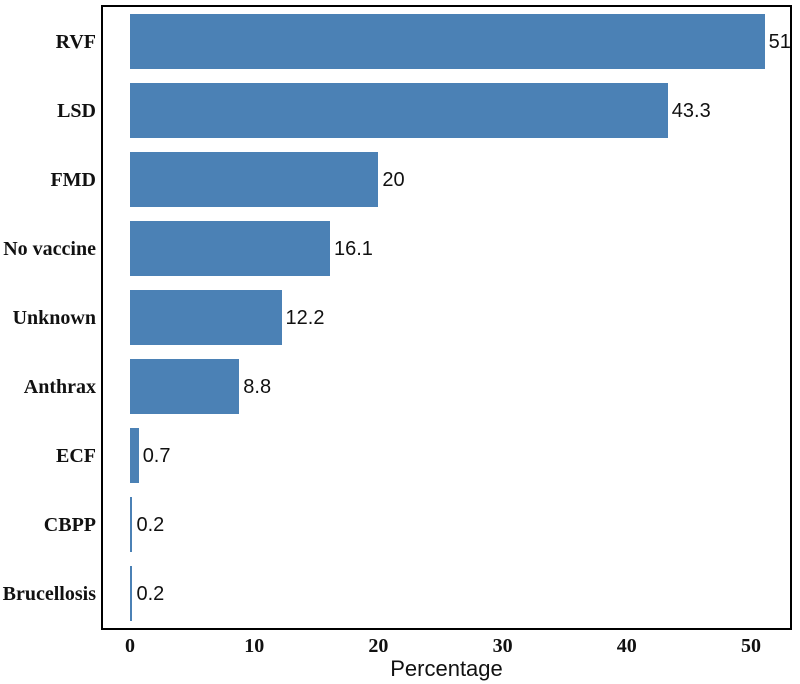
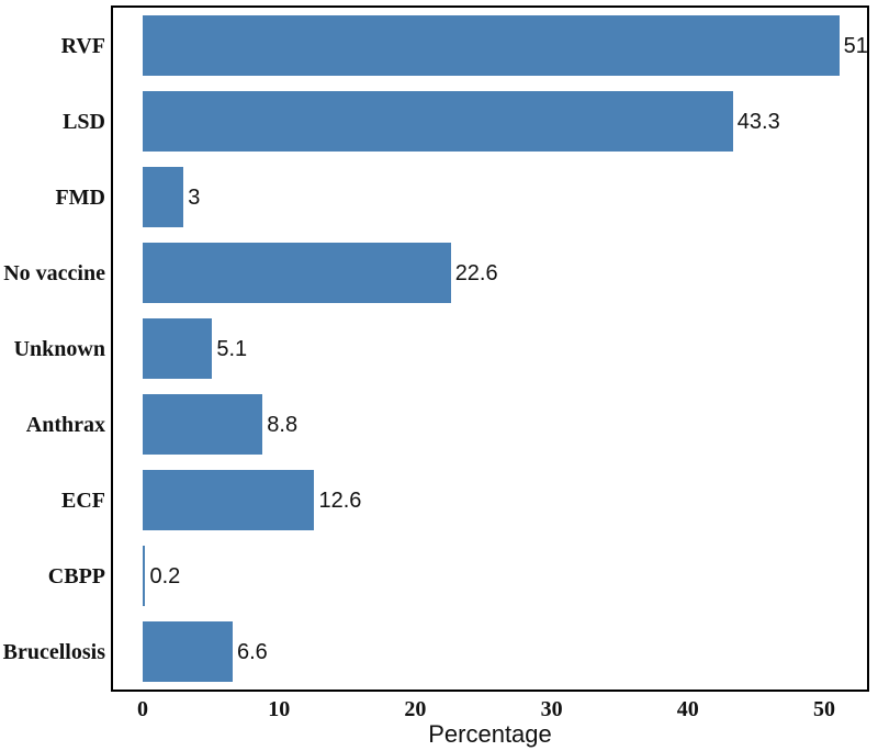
FMD: 20 -> 3
No vaccine: 16.1 -> 22.6
Unknown: 12.2 -> 5.1
ECF: 0.7 -> 12.6
Brucellosis: 0.2 -> 6.6
